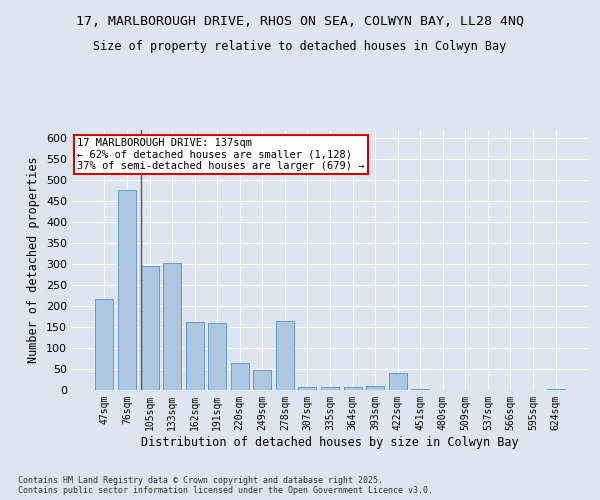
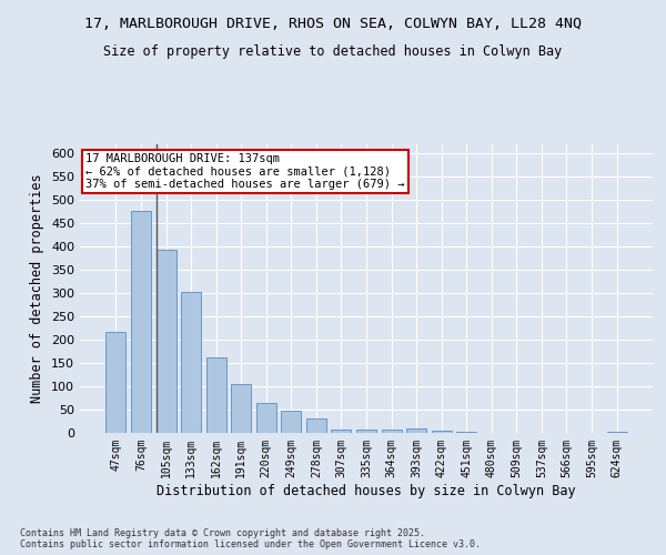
105sqm: 295 -> 394
191sqm: 160 -> 105
278sqm: 165 -> 30
422sqm: 40 -> 5
